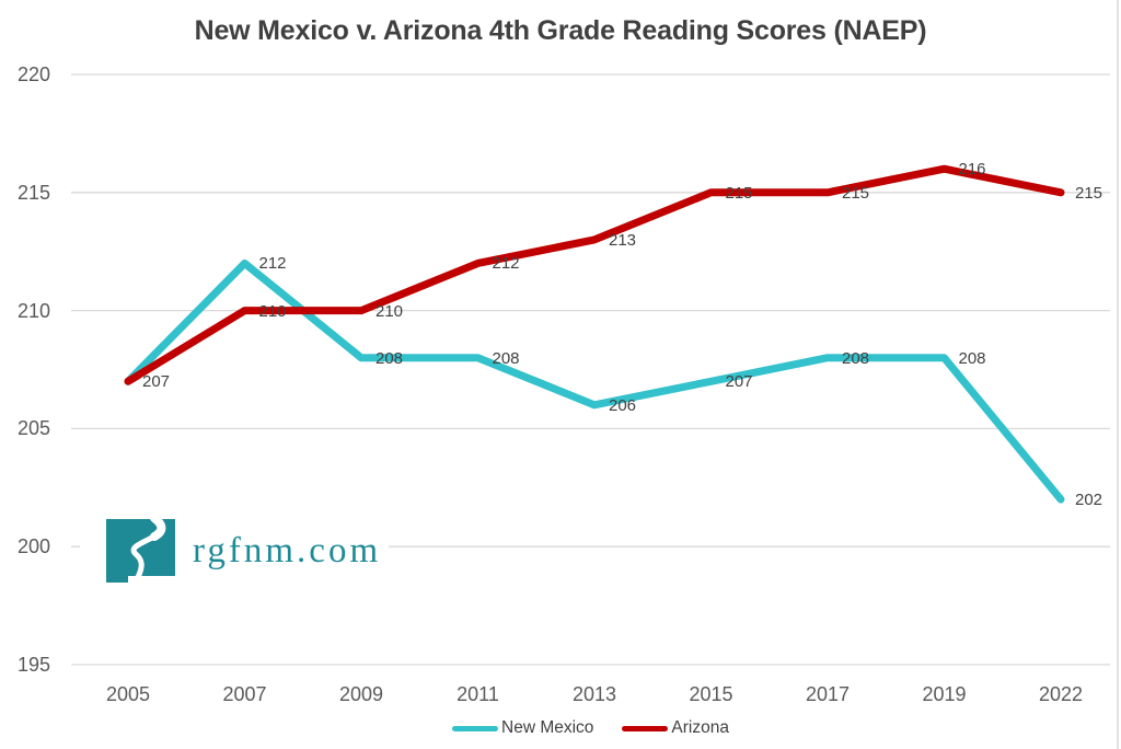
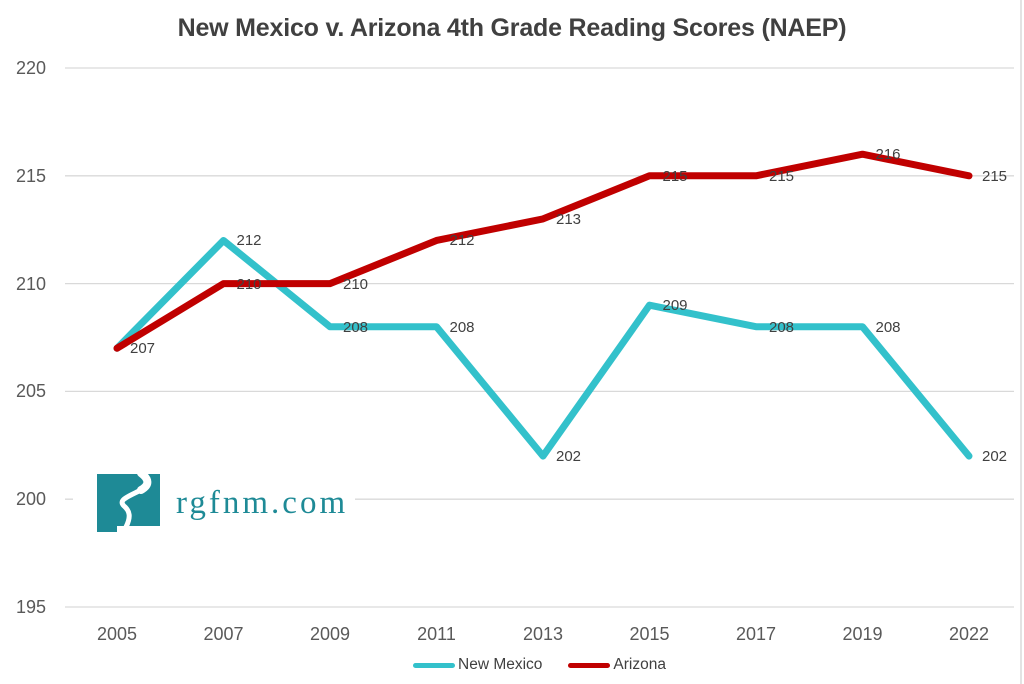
New Mexico/2013: 206 -> 202
New Mexico/2015: 207 -> 209
